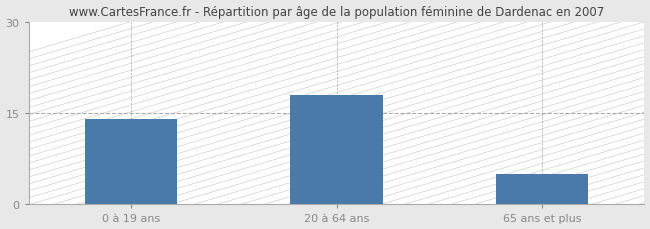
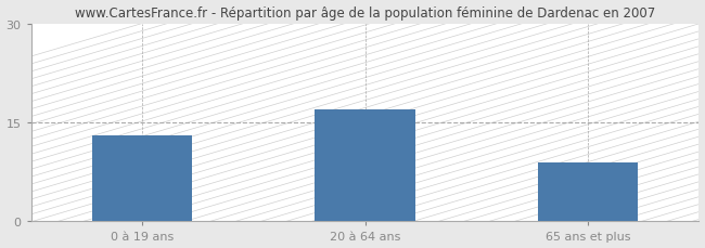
0 à 19 ans: 14 -> 13
20 à 64 ans: 18 -> 17
65 ans et plus: 5 -> 9
